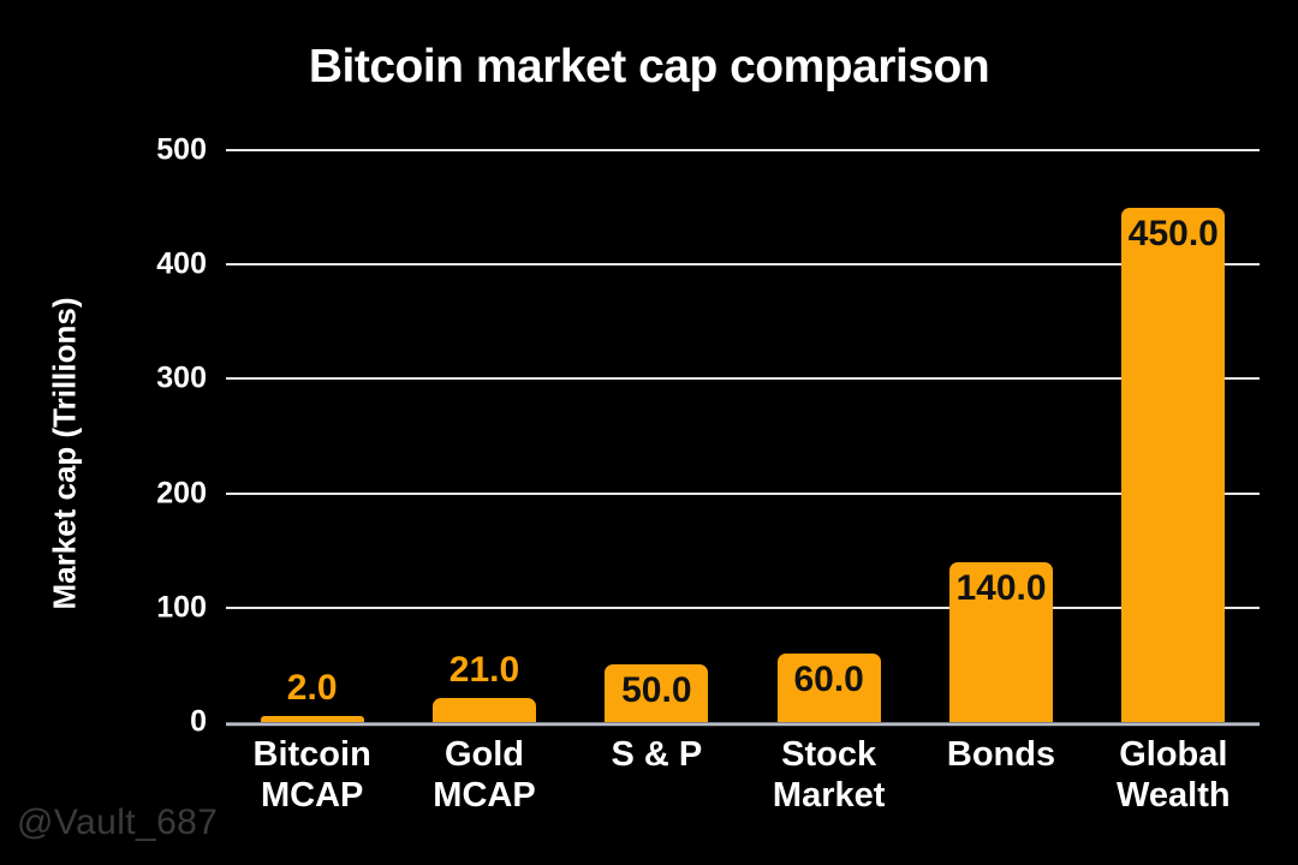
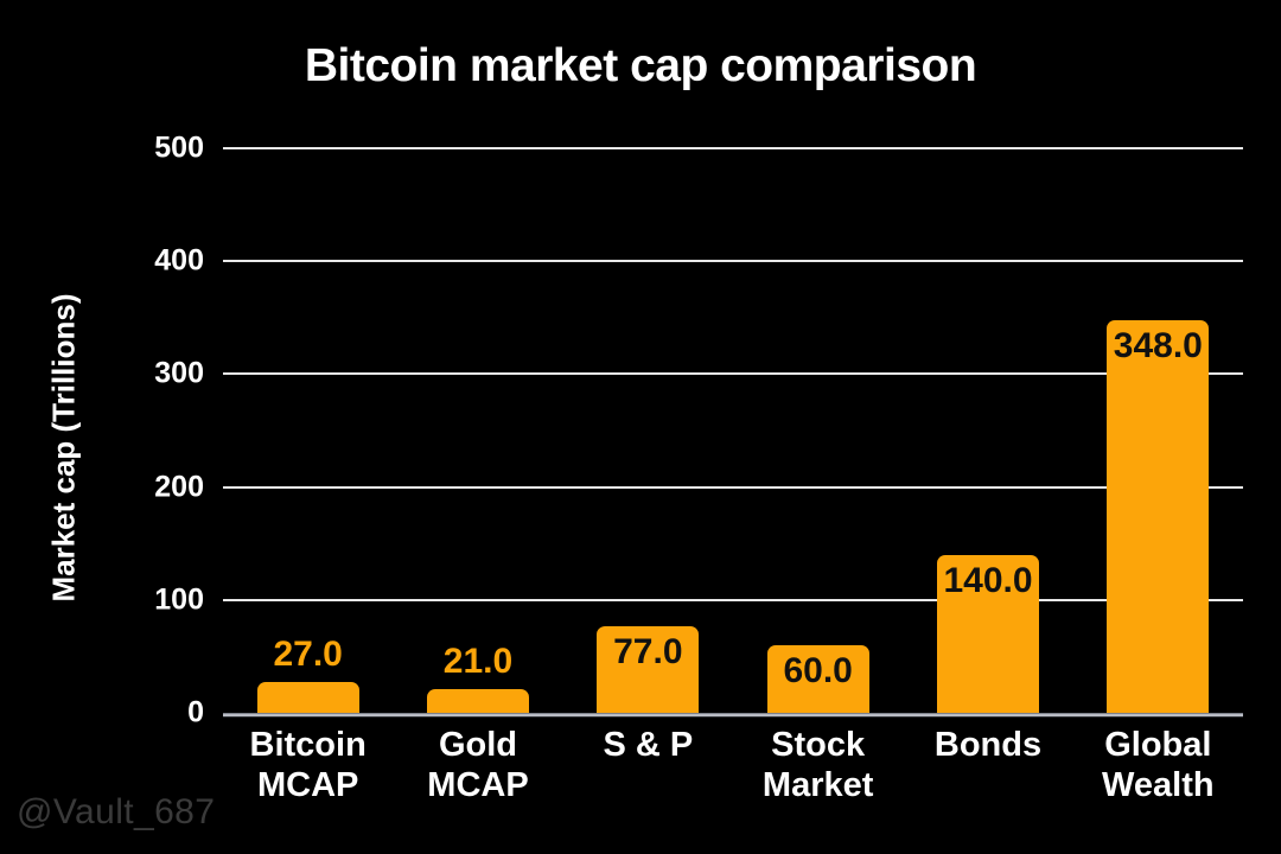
Bitcoin MCAP: 2.0 -> 27.0
S & P: 50.0 -> 77.0
Global Wealth: 450.0 -> 348.0
